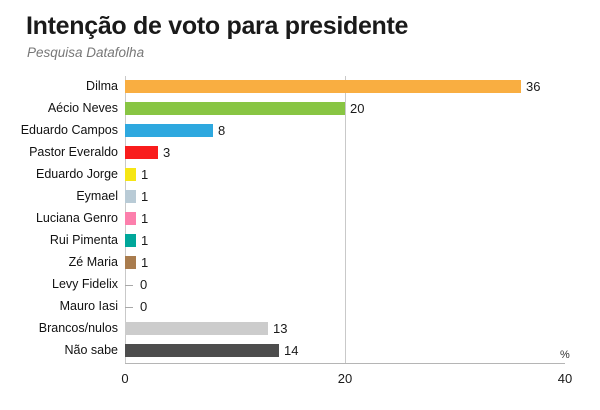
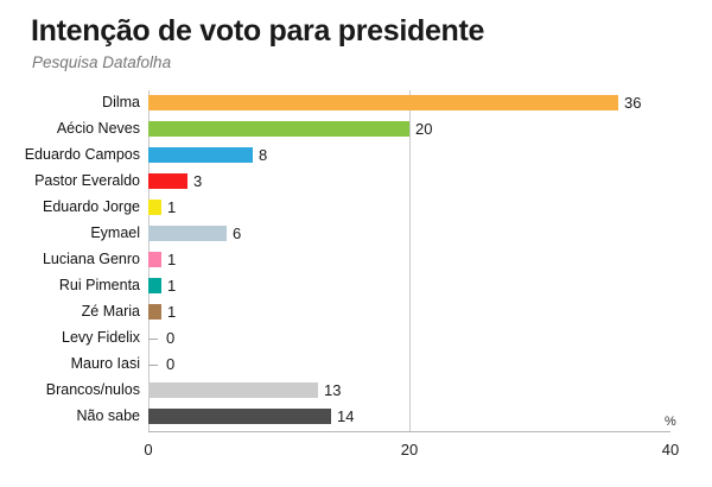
Eymael: 1 -> 6
